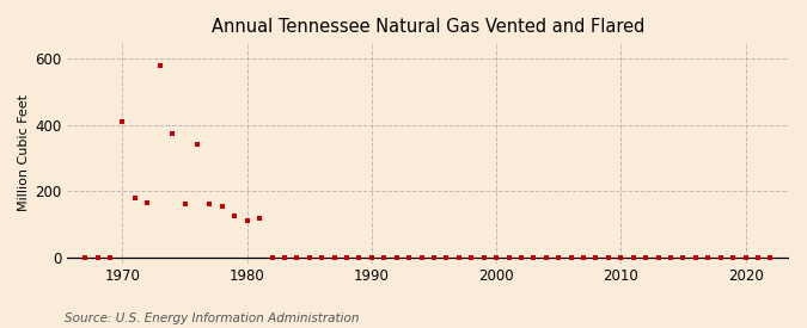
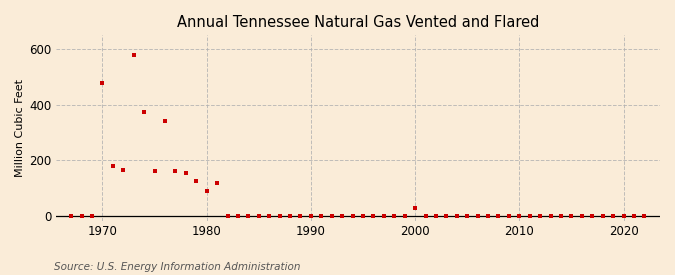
1970: 410 -> 480
1980: 110 -> 90
2000: 1 -> 30
